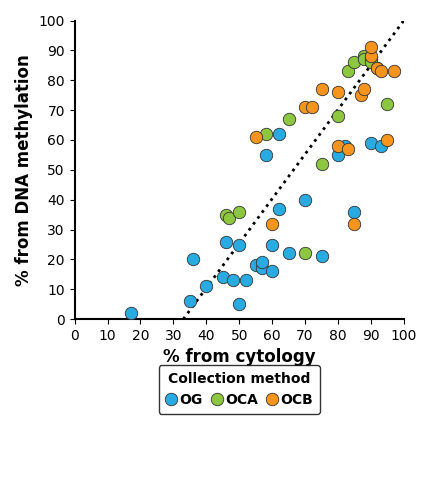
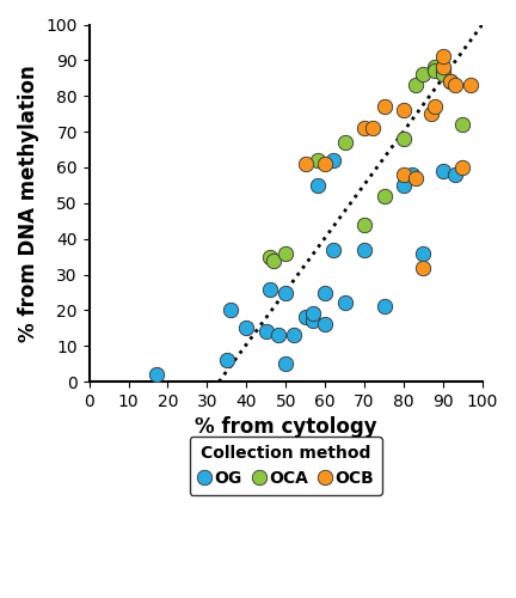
OG/40: 11 -> 15
OCB/60: 32 -> 61
OG/70: 40 -> 37
OCA/70: 22 -> 44
